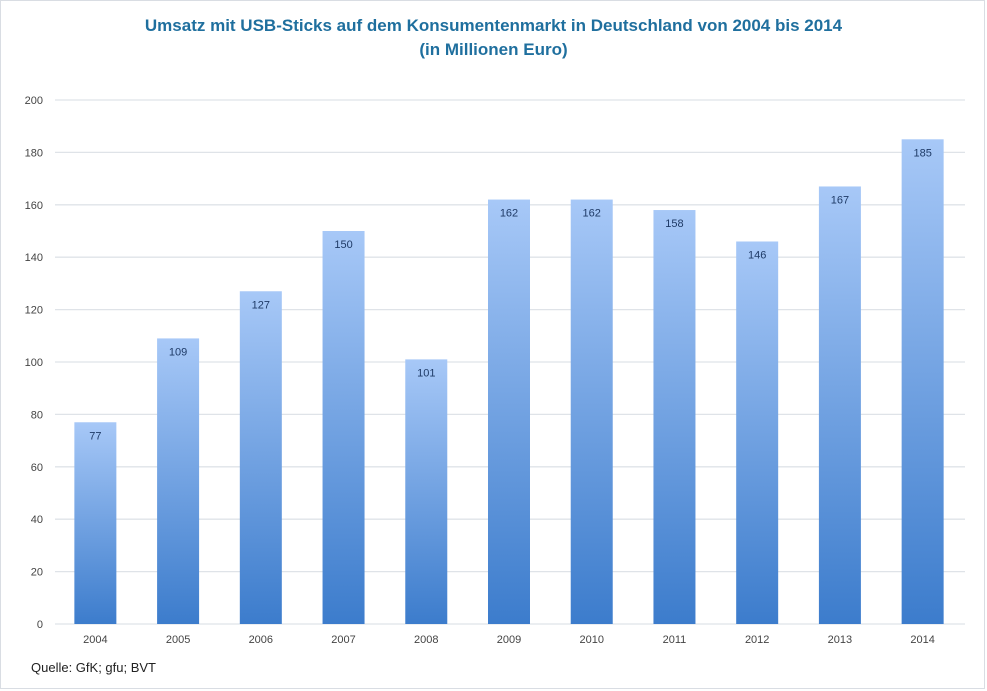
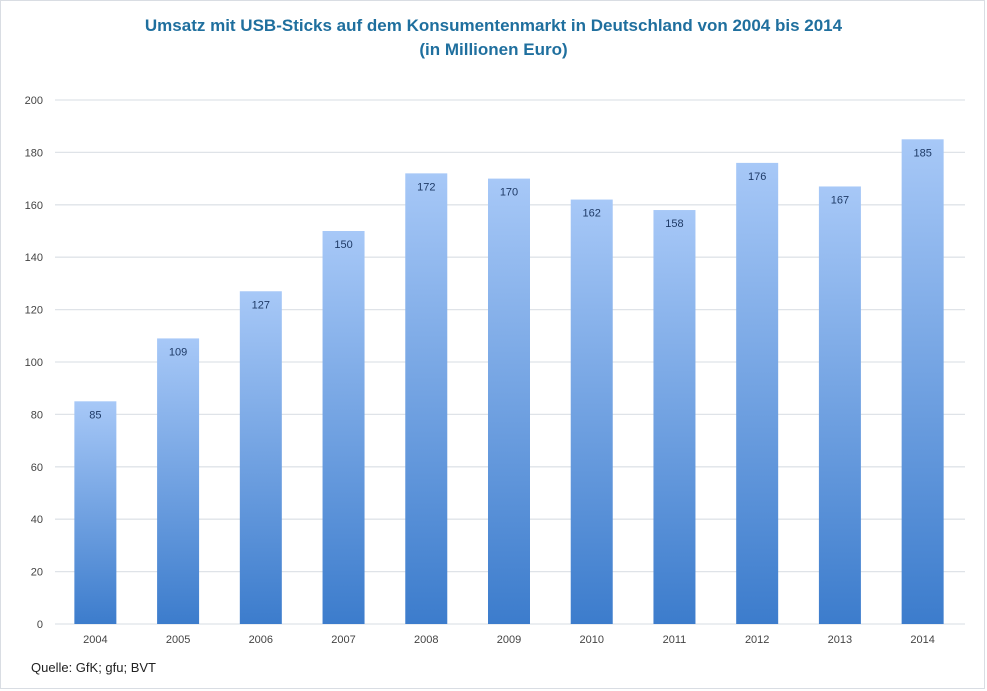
2004: 77 -> 85
2008: 101 -> 172
2009: 162 -> 170
2012: 146 -> 176
